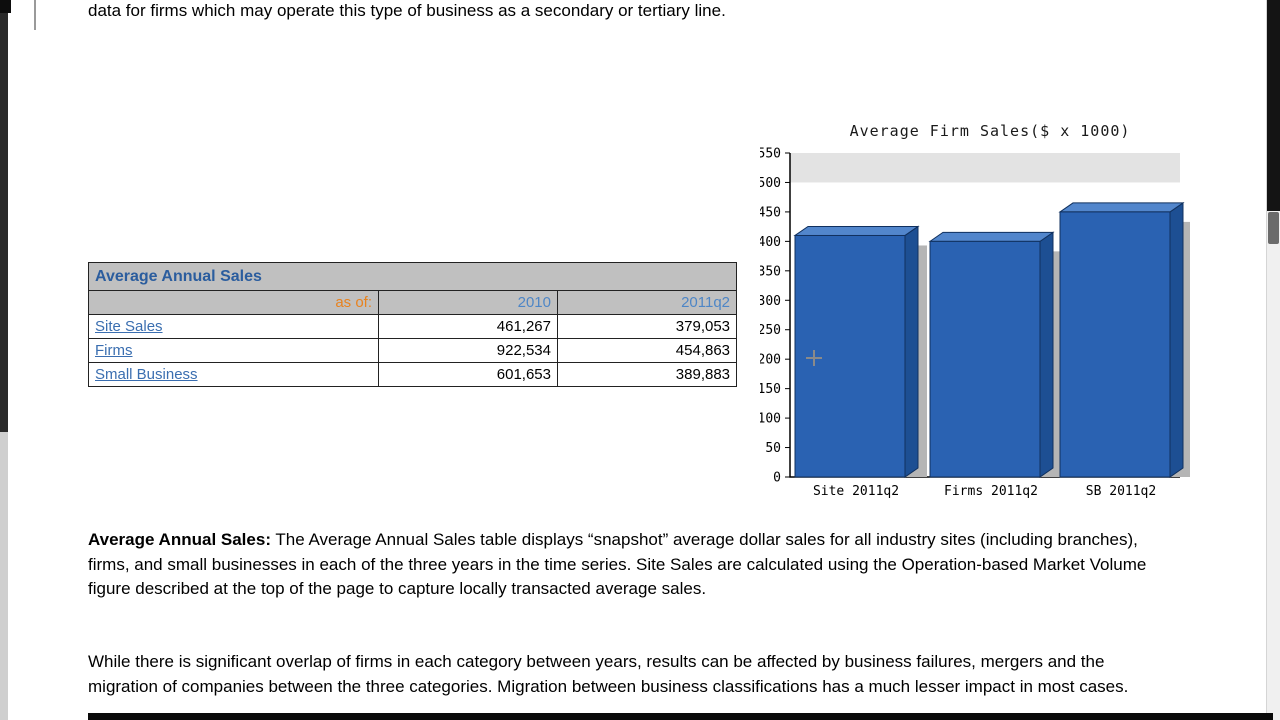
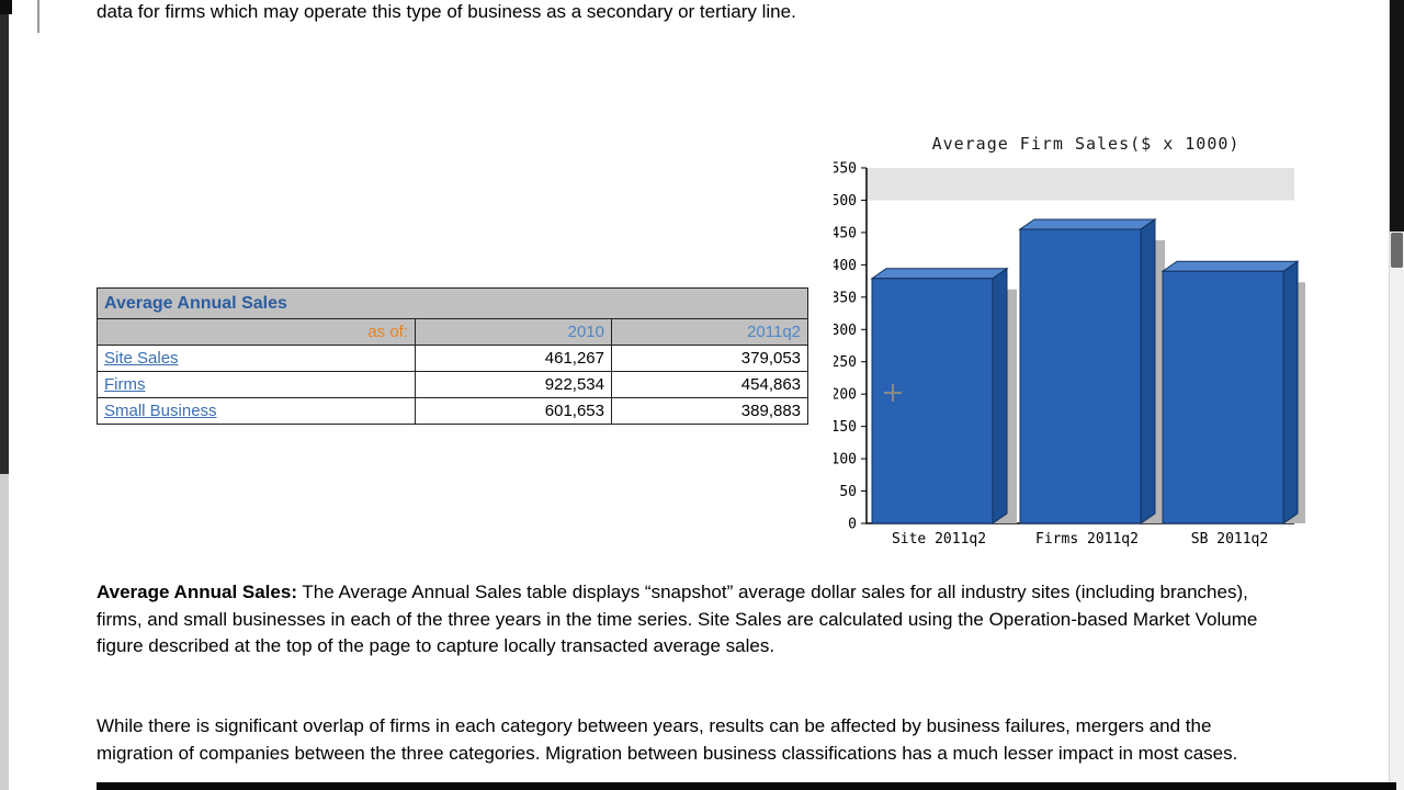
Site 2011q2: 410 -> 380
Firms 2011q2: 400 -> 460
SB 2011q2: 450 -> 390
